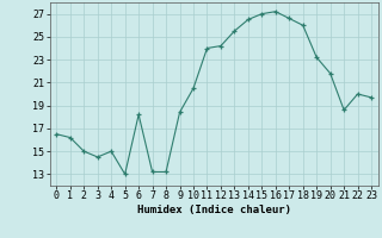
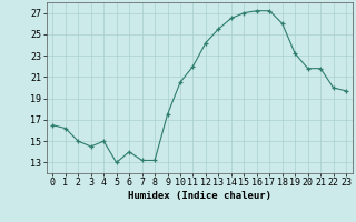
6: 18.2 -> 14.0
9: 18.4 -> 17.5
11: 24.0 -> 22.0
17: 26.6 -> 27.2
21: 18.6 -> 21.8
